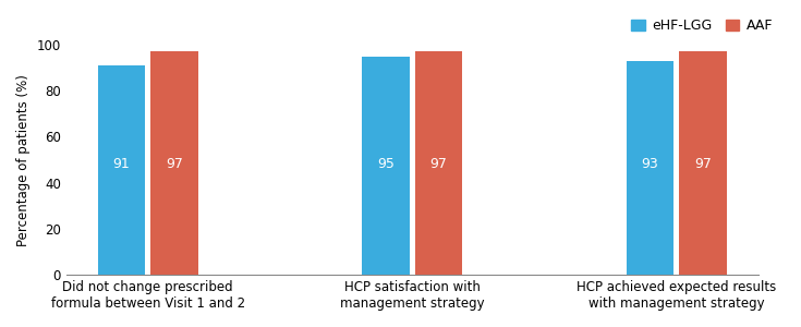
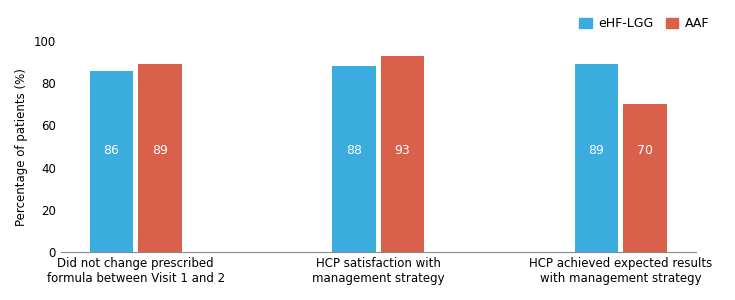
eHF-LGG/Did not change prescribed formula between Visit 1 and 2: 91 -> 86
AAF/Did not change prescribed formula between Visit 1 and 2: 97 -> 89
eHF-LGG/HCP satisfaction with management strategy: 95 -> 88
AAF/HCP satisfaction with management strategy: 97 -> 93
eHF-LGG/HCP achieved expected results with management strategy: 93 -> 89
AAF/HCP achieved expected results with management strategy: 97 -> 70
